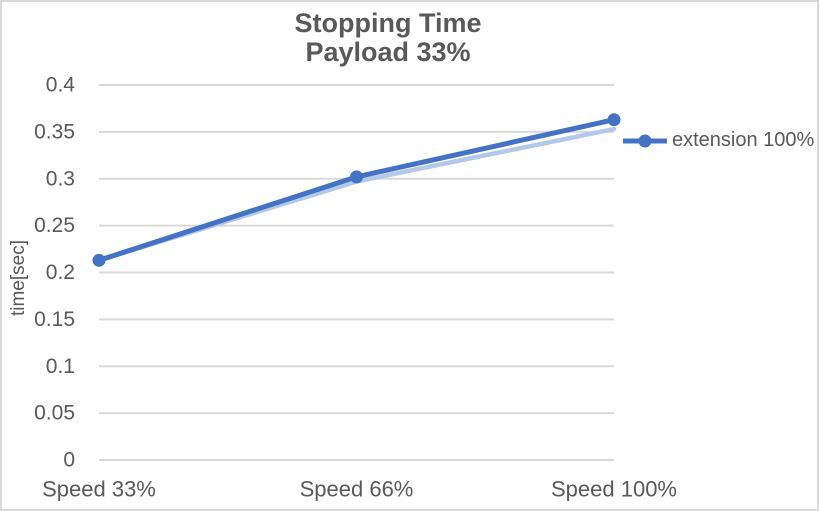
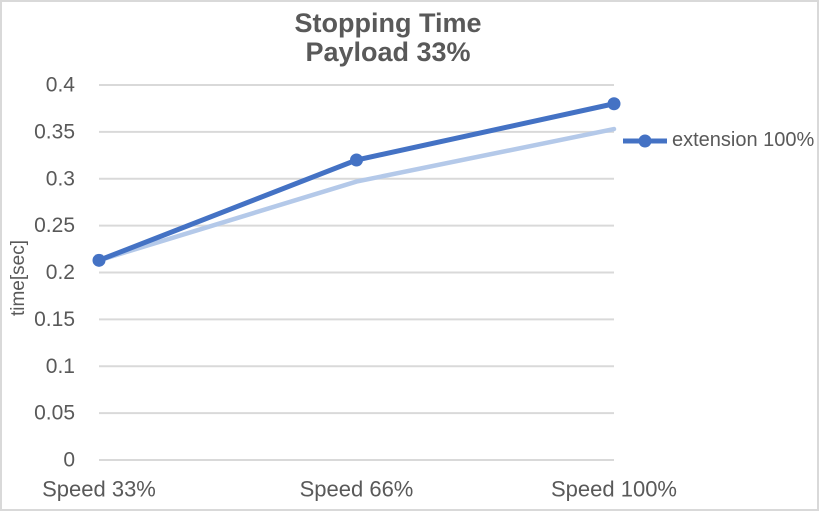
Speed 66%: 0.30 -> 0.32
Speed 100%: 0.36 -> 0.38
